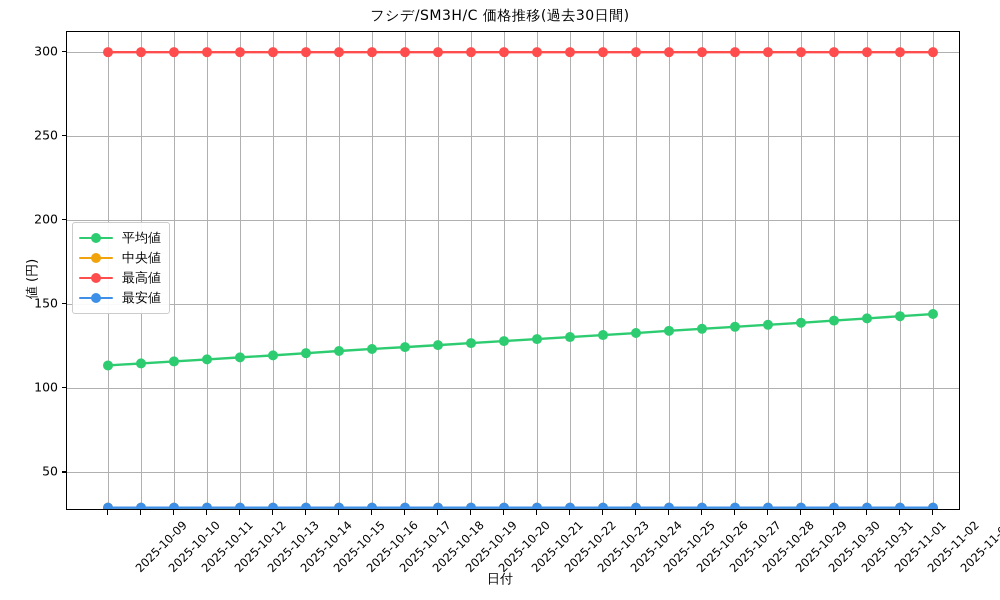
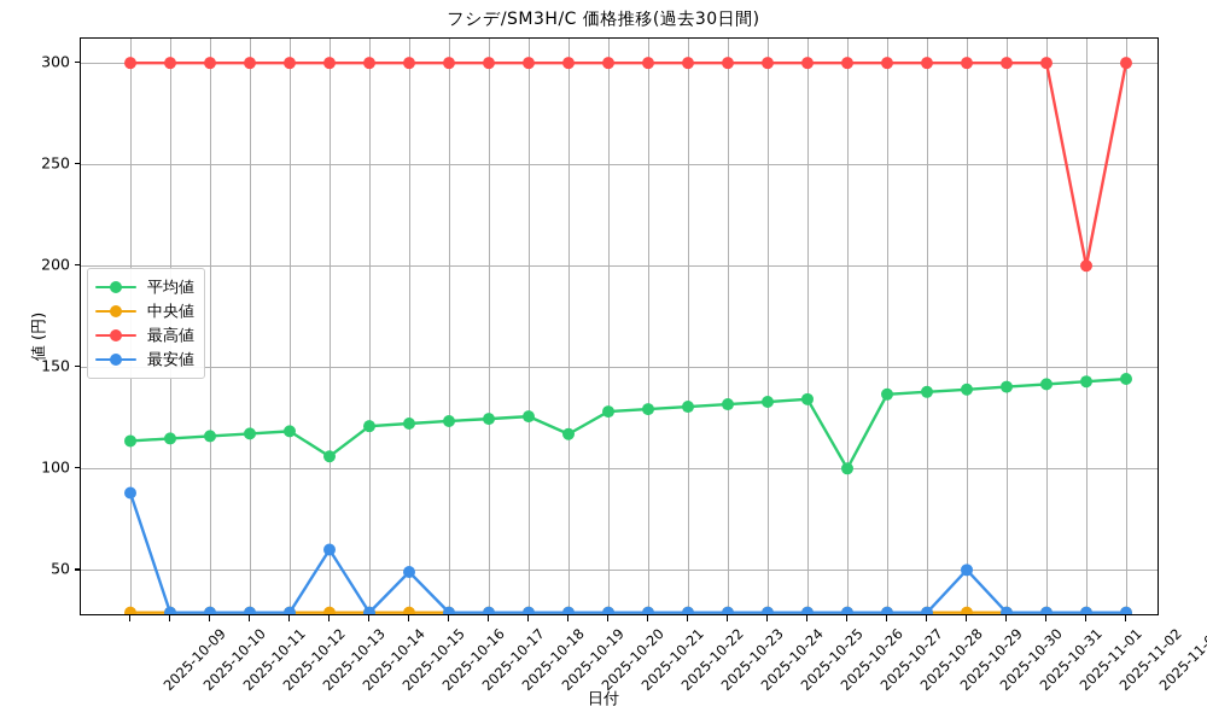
最安値/2025-10-09: 29 -> 88
平均値/2025-10-14: 120 -> 106
最安値/2025-10-14: 29 -> 60
最安値/2025-10-16: 29 -> 49
平均値/2025-10-20: 127 -> 117
平均値/2025-10-27: 135 -> 100
最安値/2025-10-30: 29 -> 50
最高値/2025-11-02: 300 -> 200
